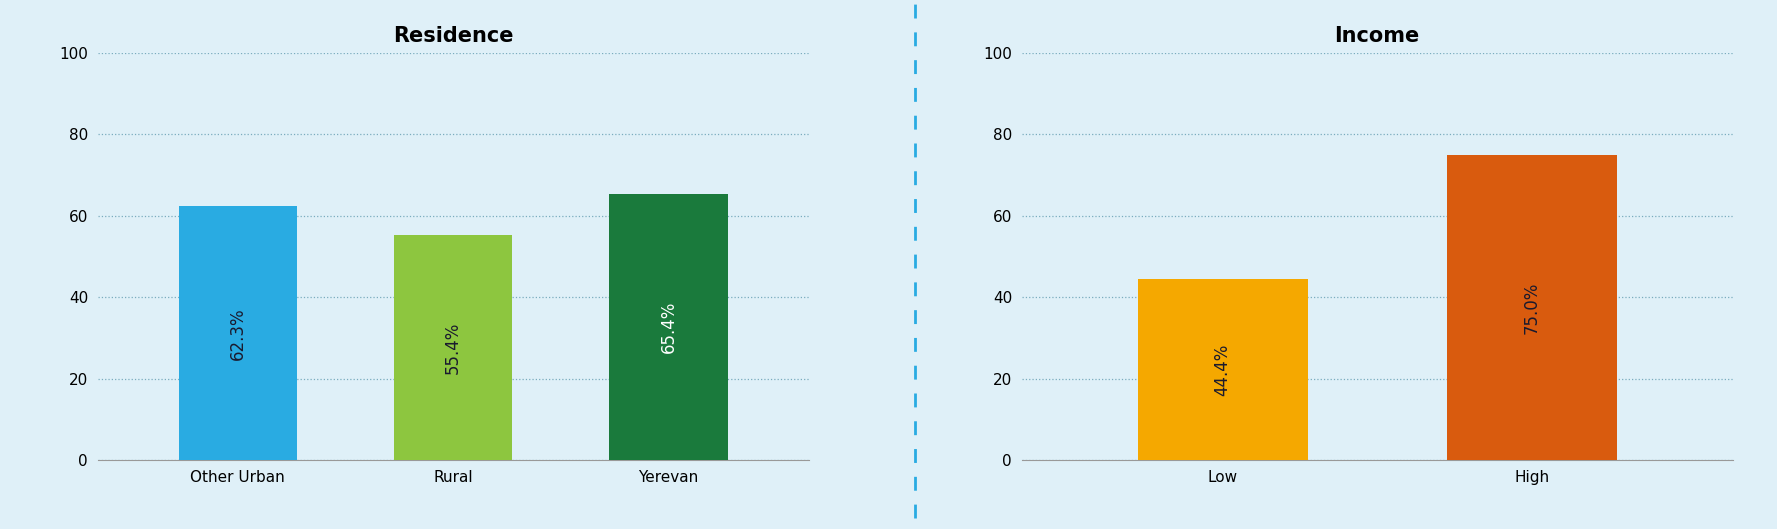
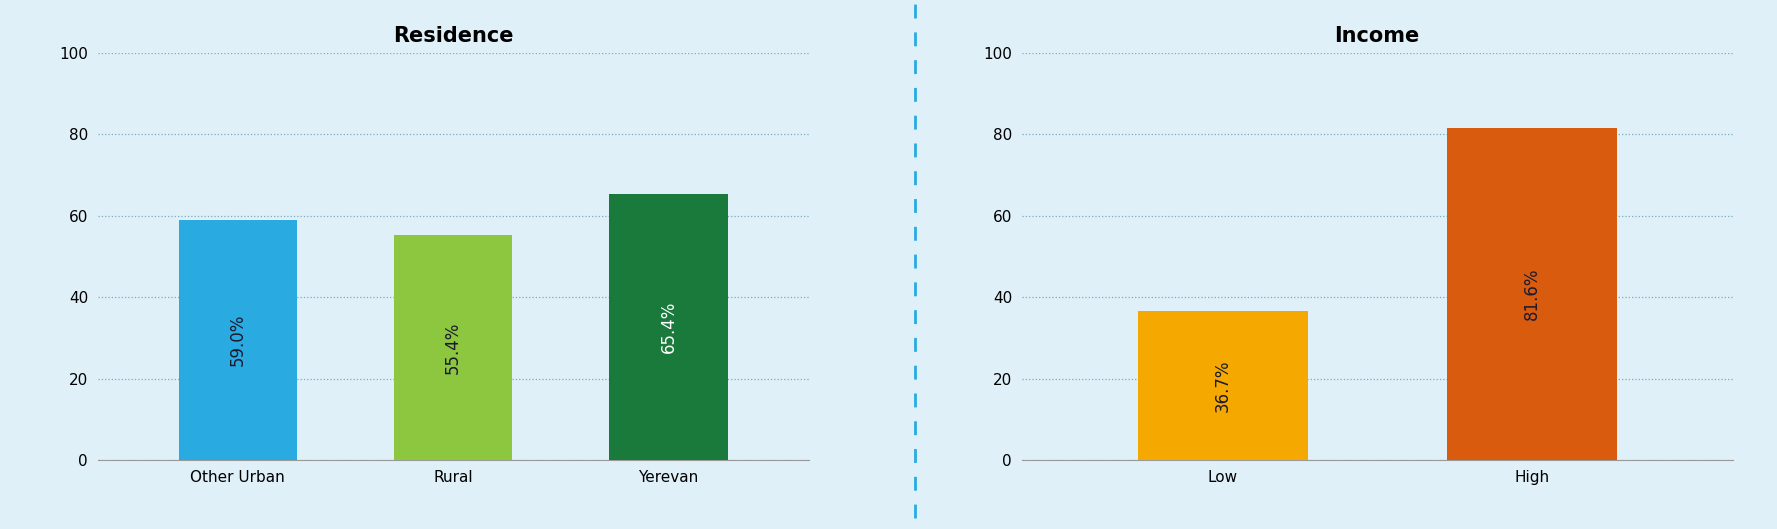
Residence/Other Urban: 62.3% -> 59.0%
Income/Low: 44.4% -> 36.7%
Income/High: 75.0% -> 81.6%
